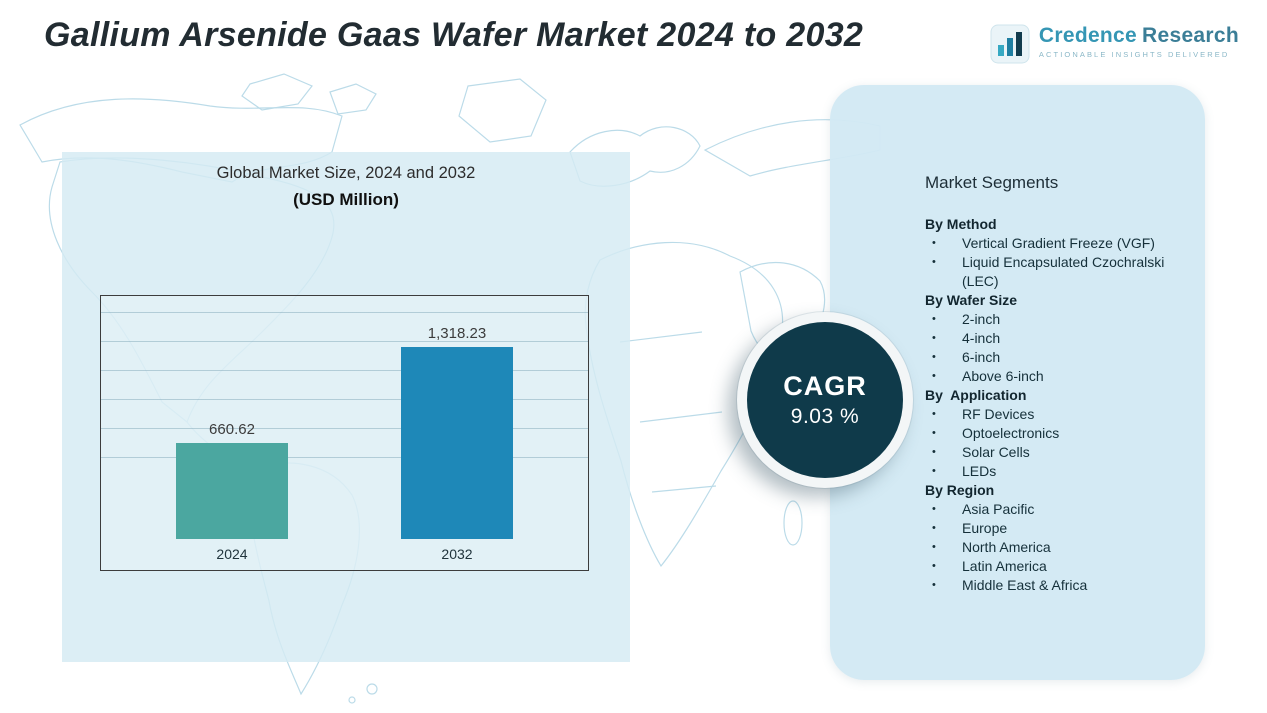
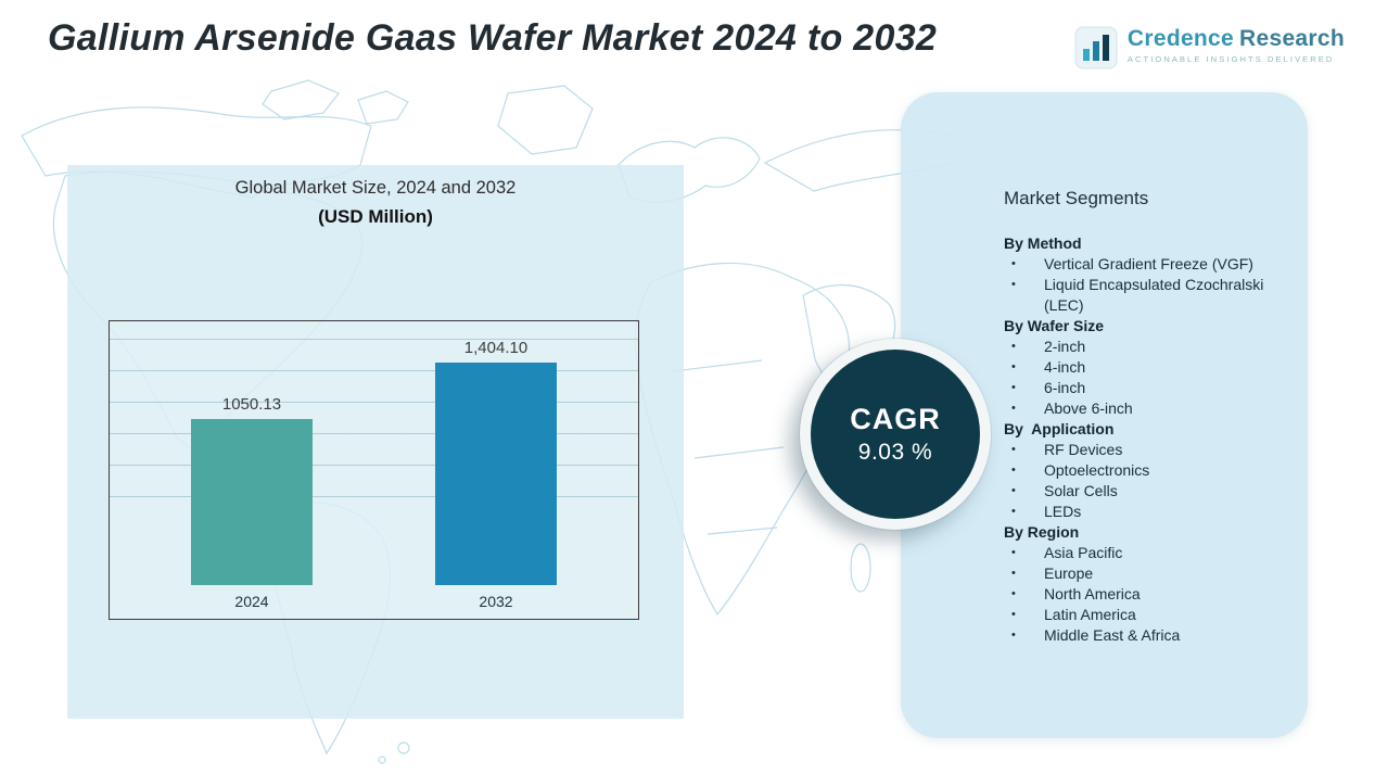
2024: 660.62 -> 1050.13
2032: 1,318.23 -> 1,404.10
